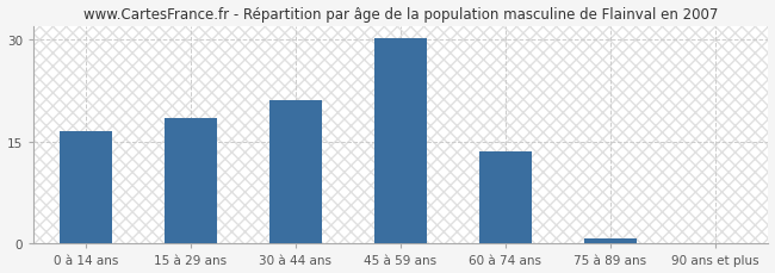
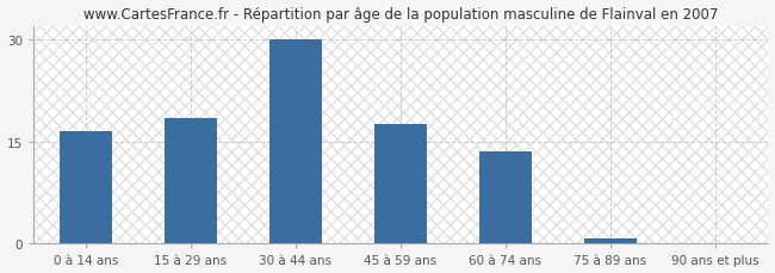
30 à 44 ans: 21.0 -> 30.0
45 à 59 ans: 30.2 -> 17.5
